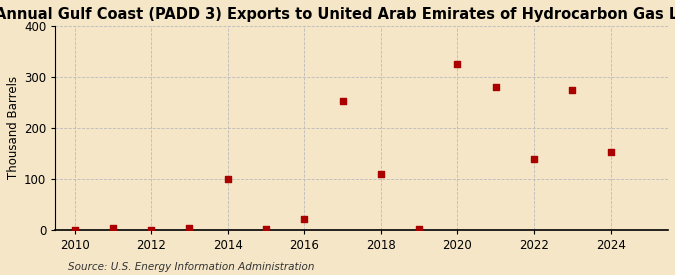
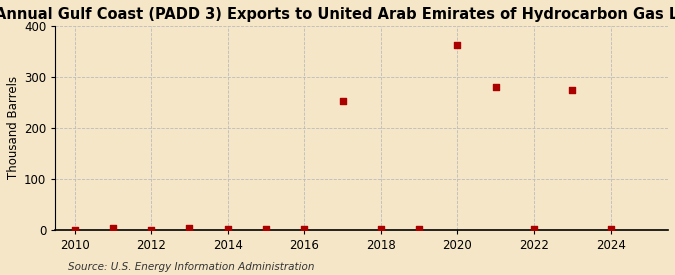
2014: 100 -> 1
2016: 20 -> 1
2018: 110 -> 1
2020: 326 -> 362
2022: 138 -> 1
2024: 152 -> 1
